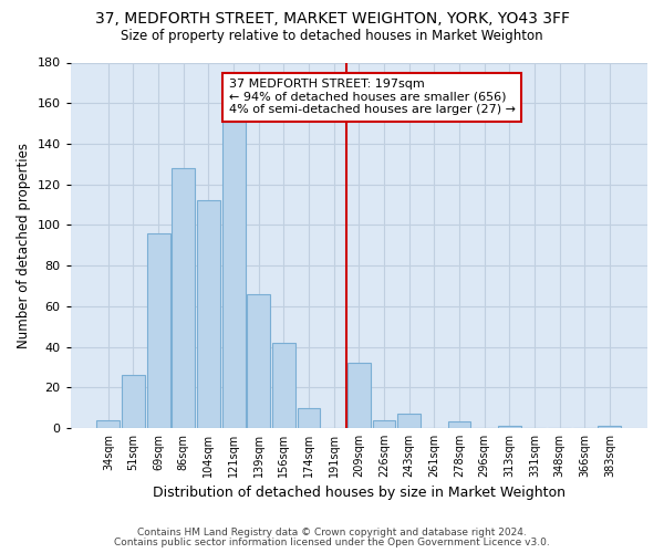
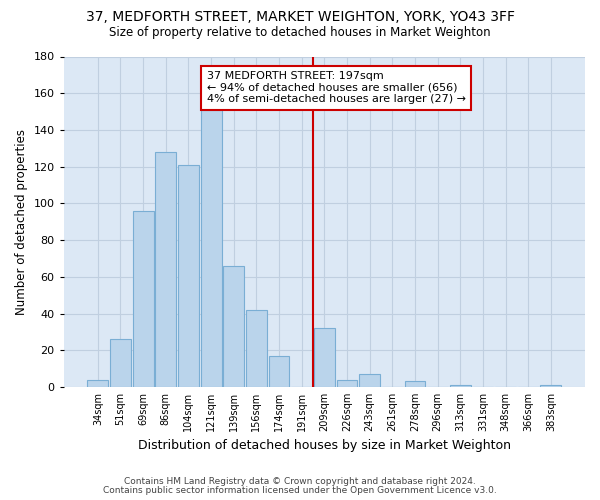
104sqm: 112 -> 121
174sqm: 10 -> 17
